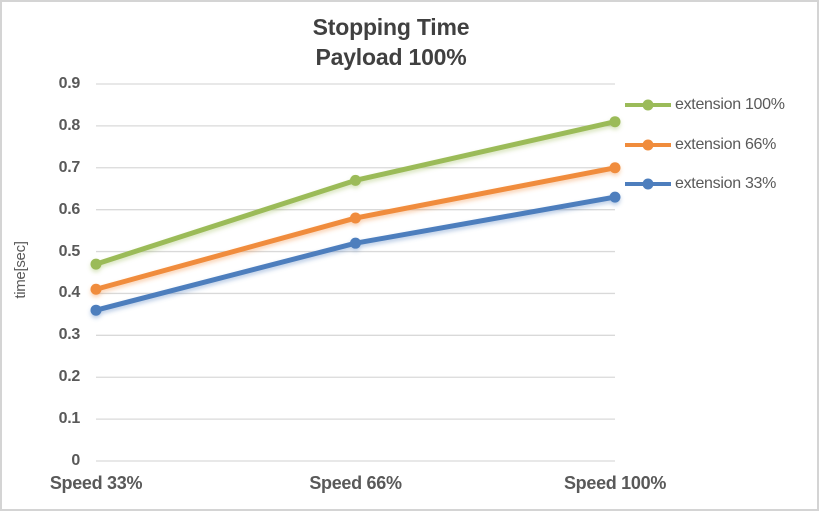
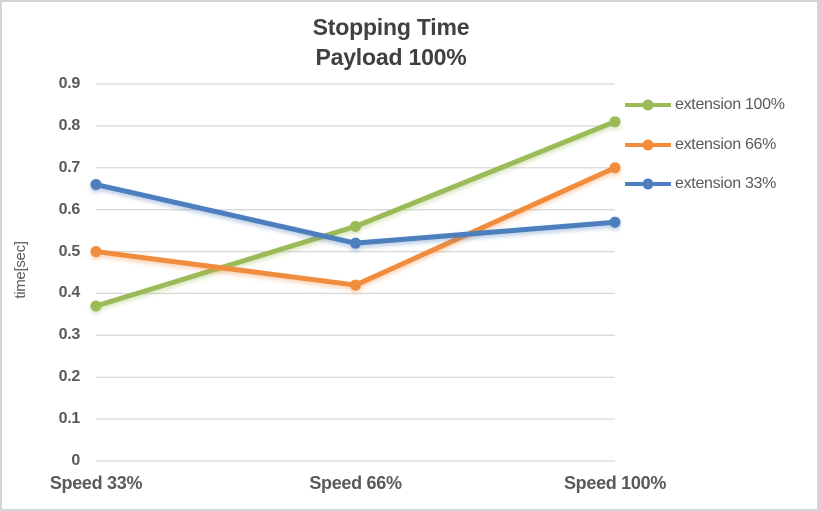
extension 100%/Speed 33%: 0.47 -> 0.37
extension 66%/Speed 33%: 0.41 -> 0.50
extension 33%/Speed 33%: 0.36 -> 0.66
extension 100%/Speed 66%: 0.67 -> 0.56
extension 66%/Speed 66%: 0.58 -> 0.42
extension 33%/Speed 100%: 0.63 -> 0.57
